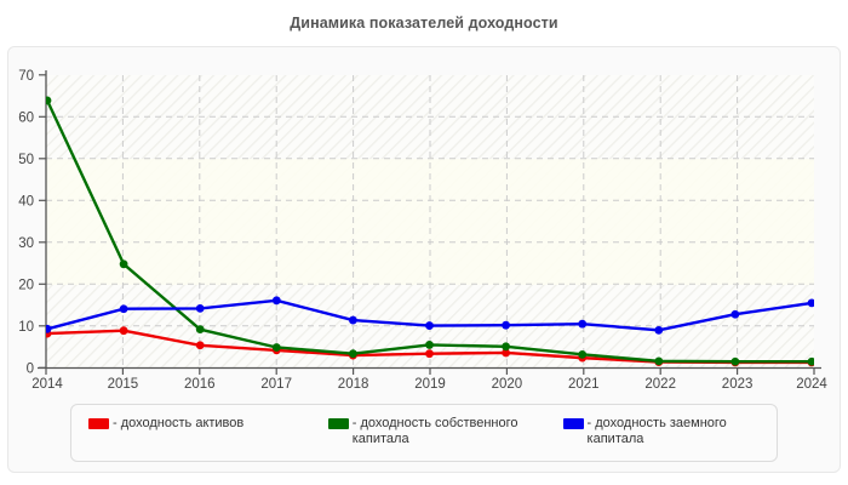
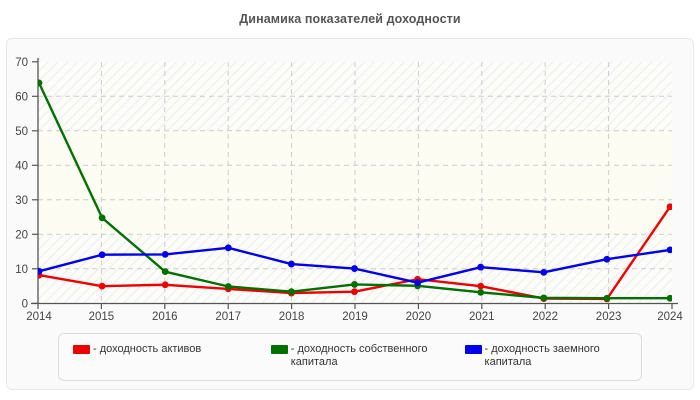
- доходность активов/2015: 9 -> 5
- доходность активов/2020: 4 -> 7
- доходность заемного капитала/2020: 10 -> 6
- доходность активов/2021: 2 -> 5
- доходность активов/2024: 1 -> 28
